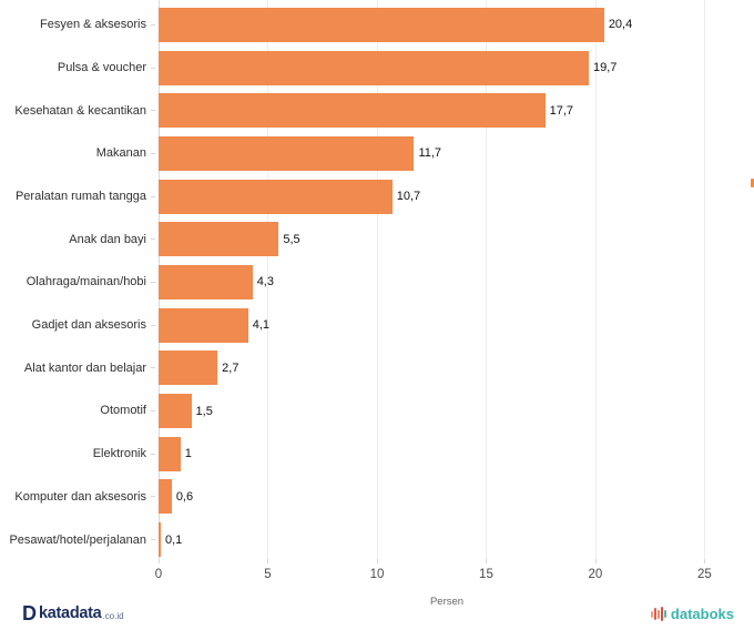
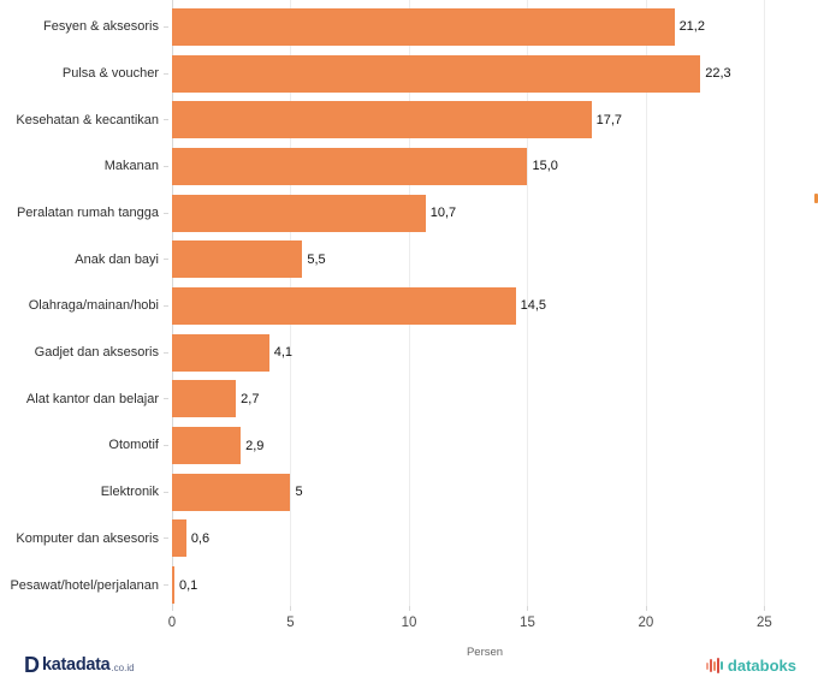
Fesyen & aksesoris: 20,4 -> 21,2
Pulsa & voucher: 19,7 -> 22,3
Makanan: 11,7 -> 15,0
Olahraga/mainan/hobi: 4,3 -> 14,5
Otomotif: 1,5 -> 2,9
Elektronik: 1 -> 5
